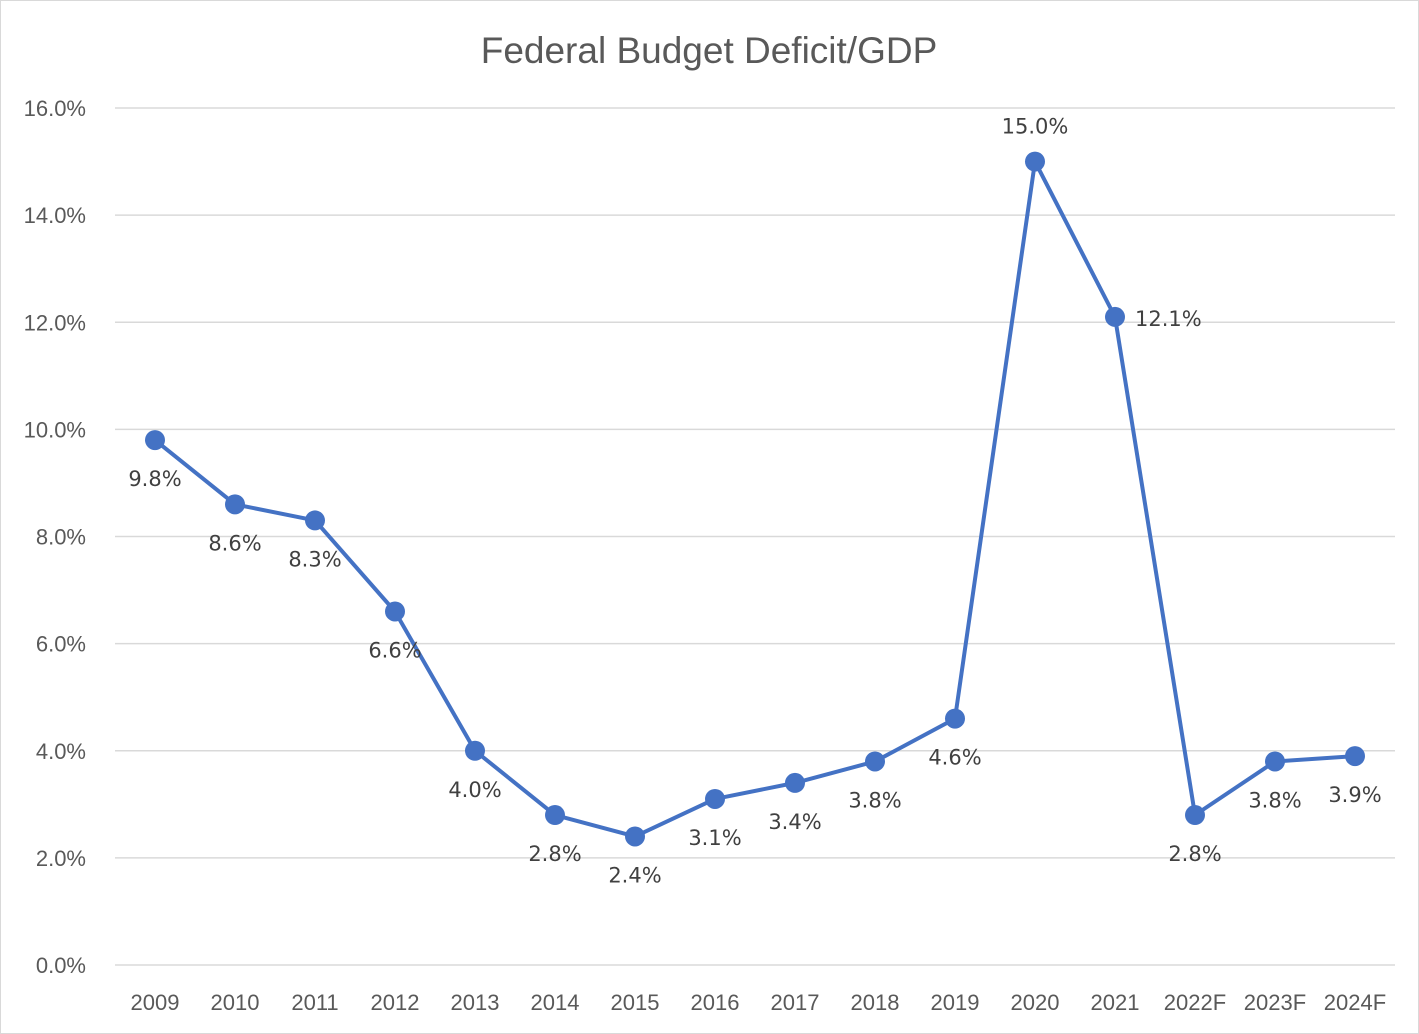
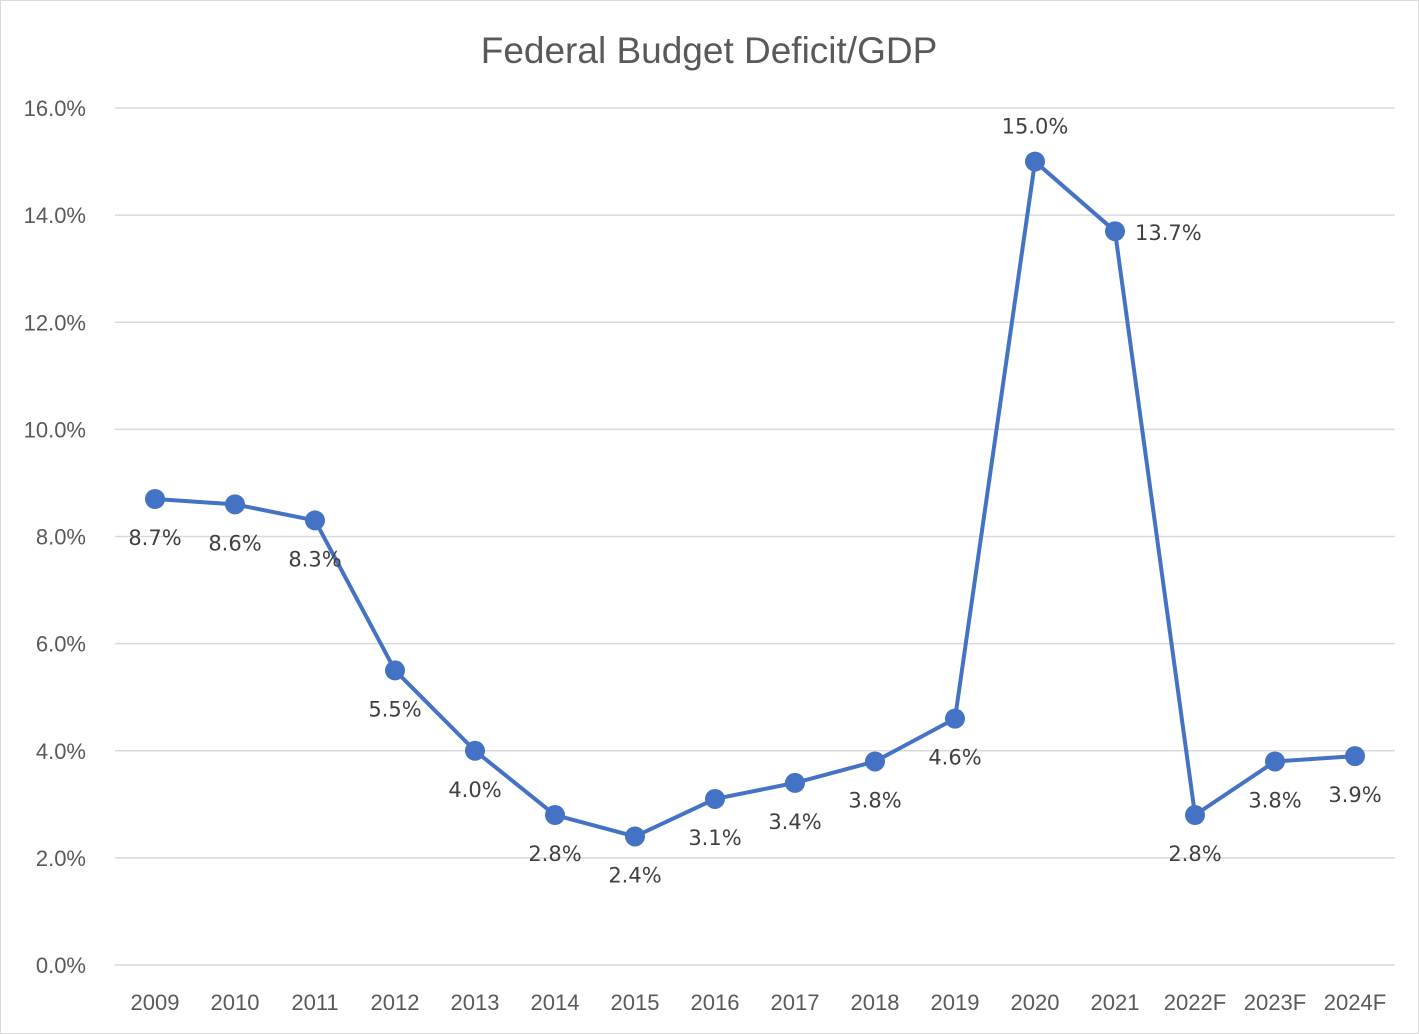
2009: 9.8% -> 8.7%
2012: 6.6% -> 5.5%
2021: 12.1% -> 13.7%
